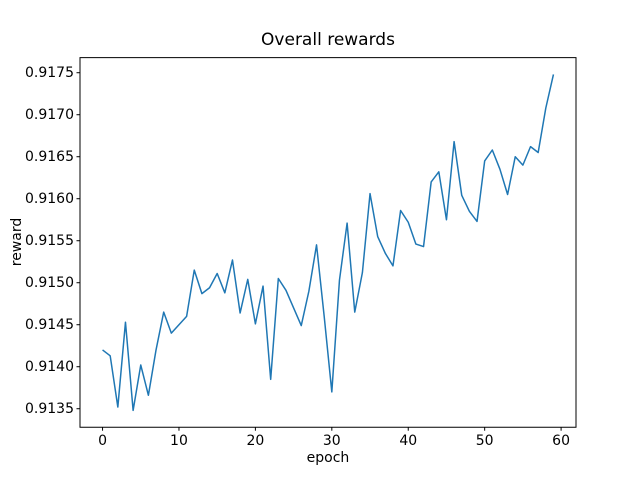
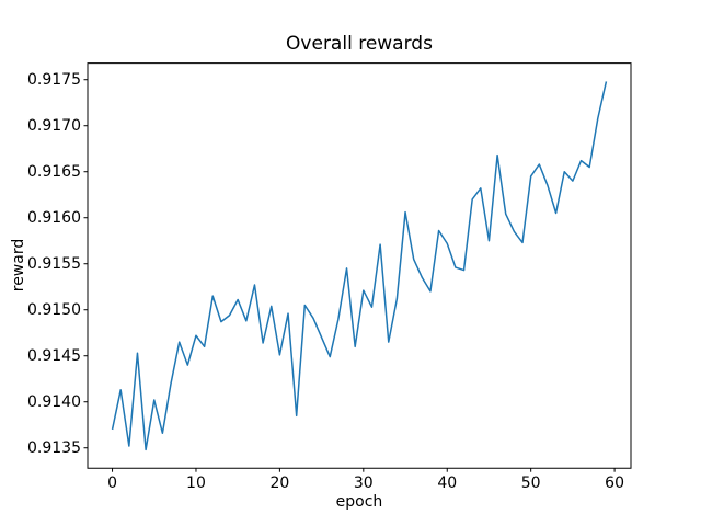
0: 0.9142 -> 0.9137
10: 0.9145 -> 0.9147
30: 0.9137 -> 0.9152
